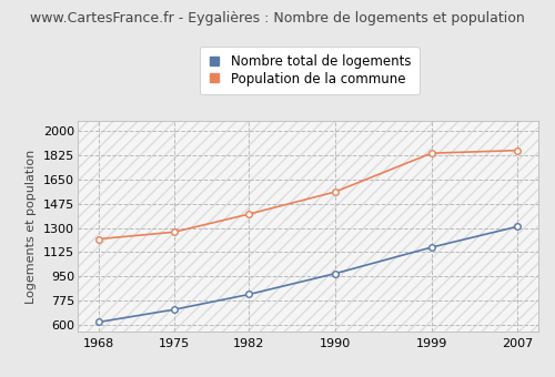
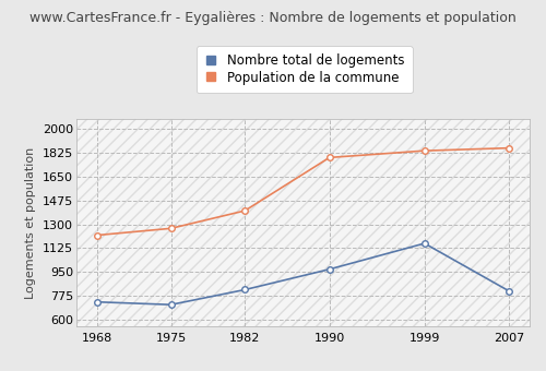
Nombre total de logements/1968: 620 -> 730
Population de la commune/1990: 1560 -> 1790
Nombre total de logements/2007: 1310 -> 810
